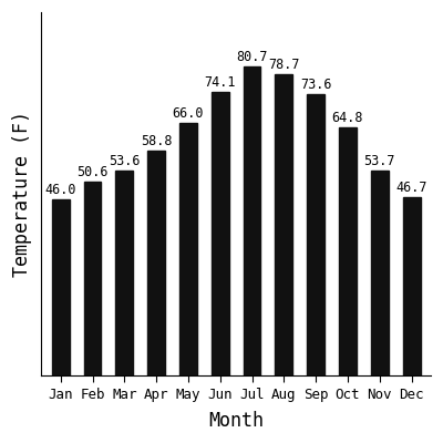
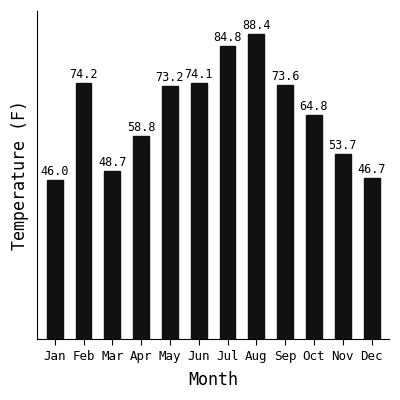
Feb: 50.6 -> 74.2
Mar: 53.6 -> 48.7
May: 66.0 -> 73.2
Jul: 80.7 -> 84.8
Aug: 78.7 -> 88.4
